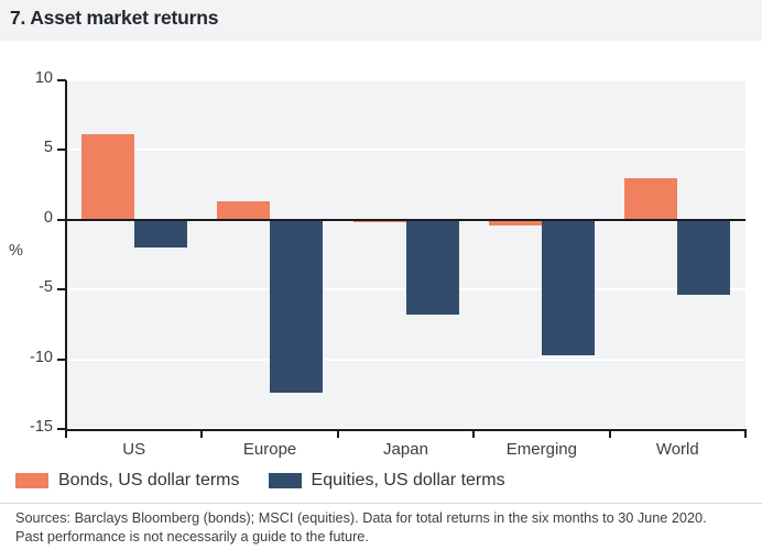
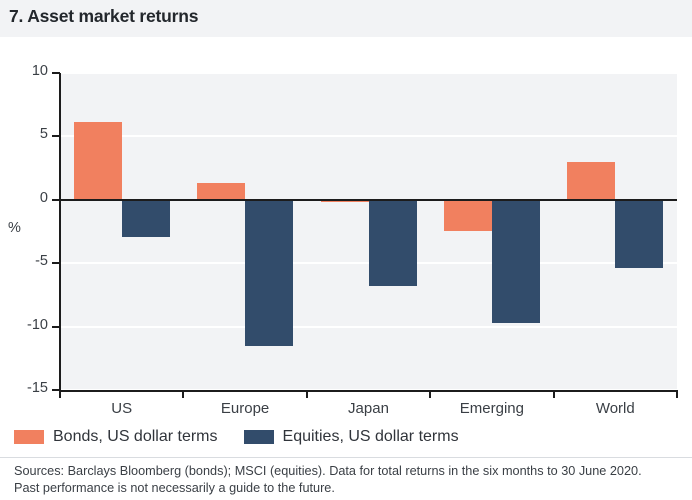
Equities, US dollar terms/US: -2.0 -> -2.9
Equities, US dollar terms/Europe: -12.4 -> -11.5
Bonds, US dollar terms/Emerging: -0.4 -> -2.5
